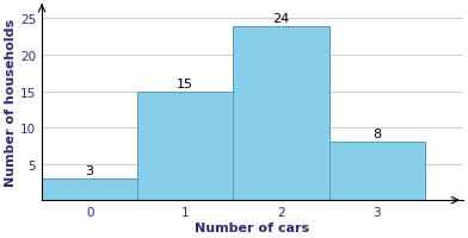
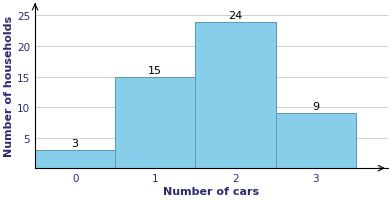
3: 8 -> 9
